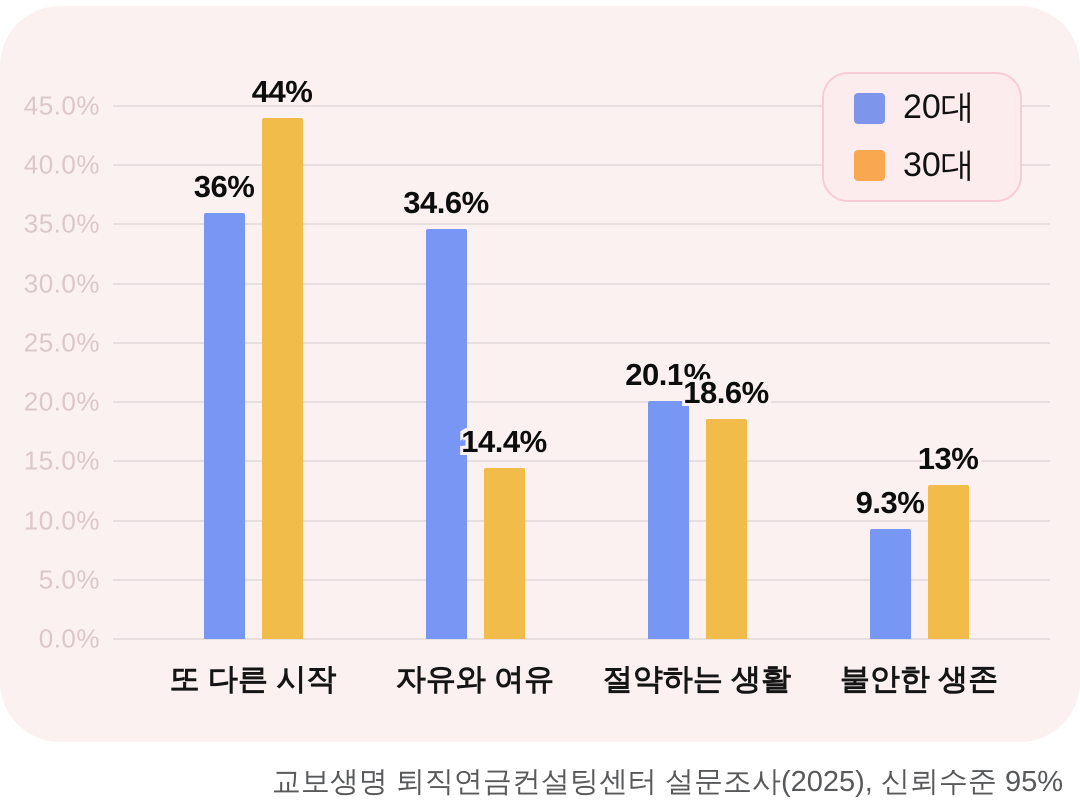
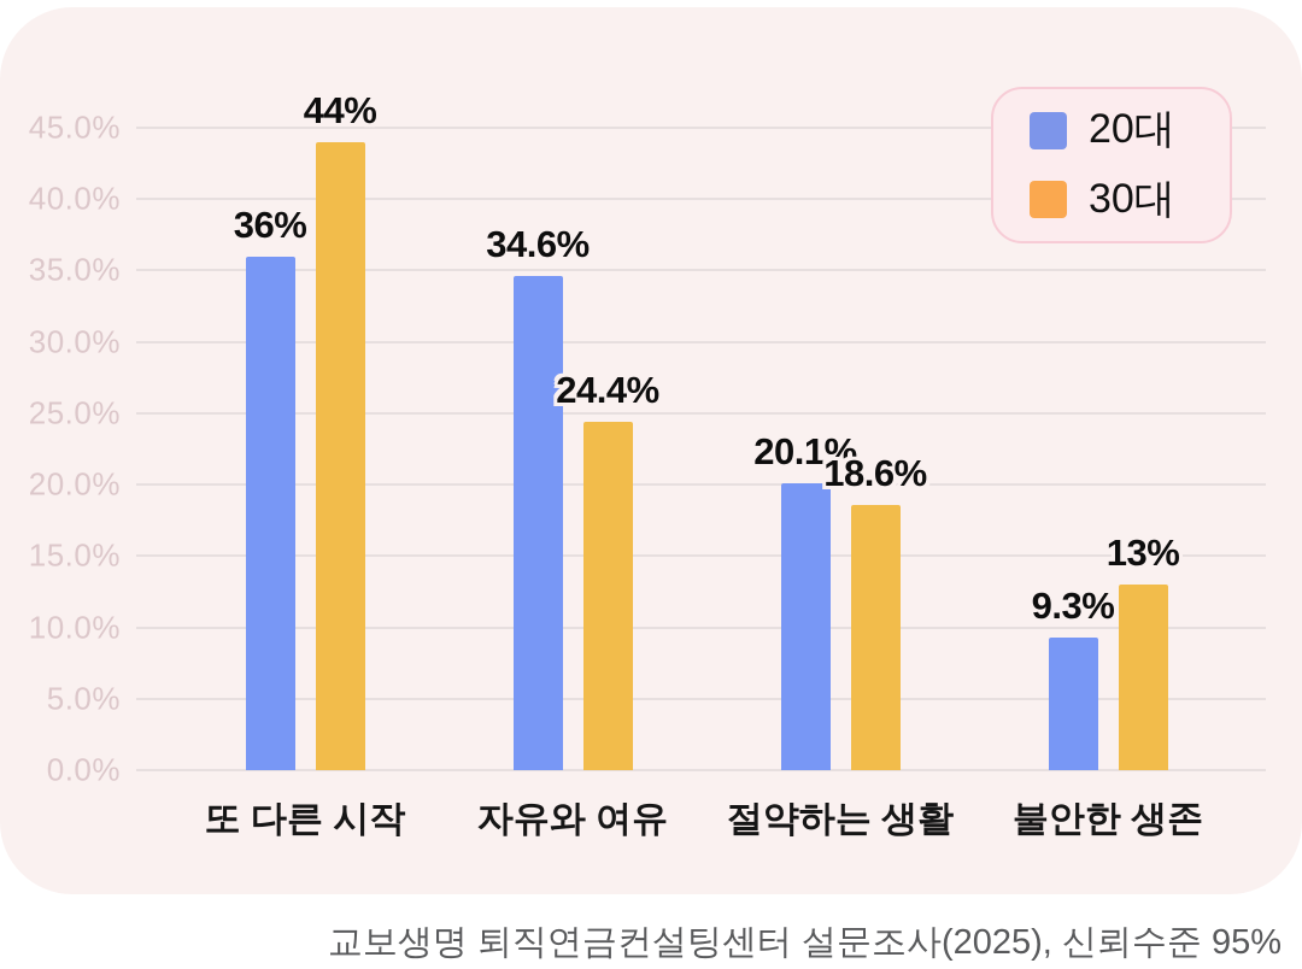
30대/자유와 여유: 14.4% -> 24.4%
